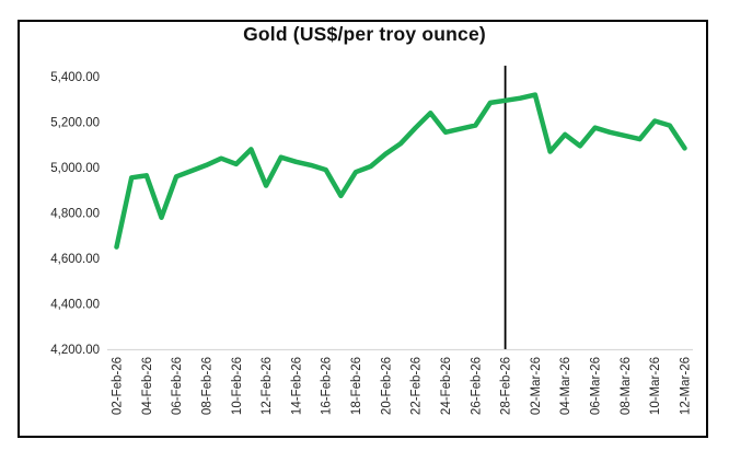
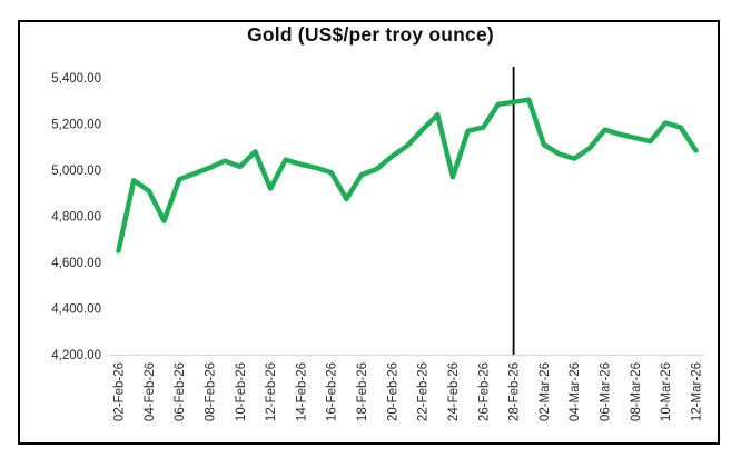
04-Feb-26: 4960 -> 4910
24-Feb-26: 5160 -> 4970
02-Mar-26: 5320 -> 5110
04-Mar-26: 5140 -> 5050
